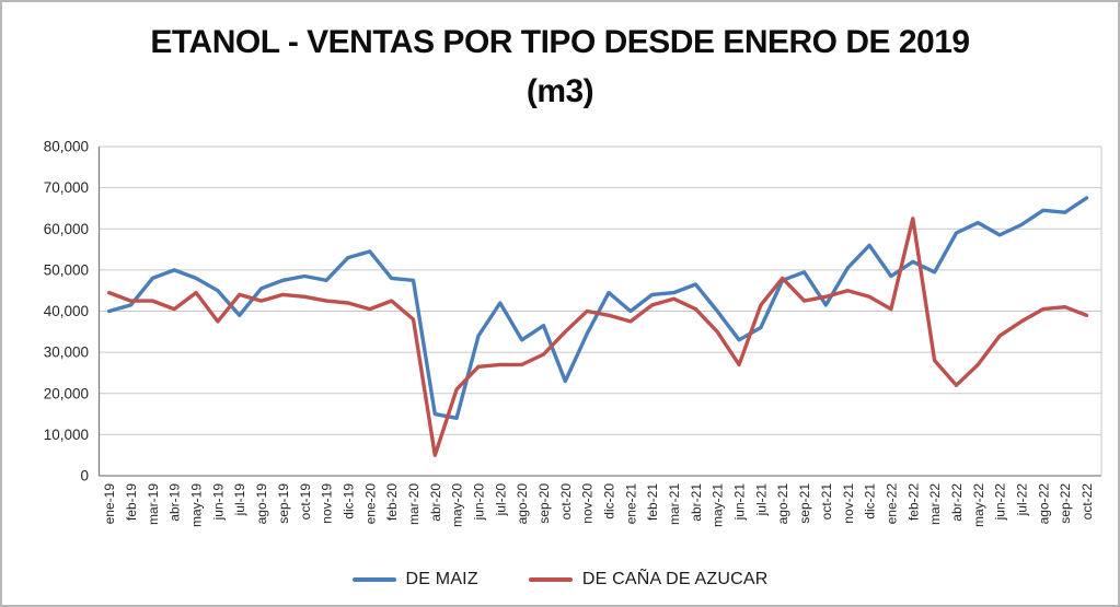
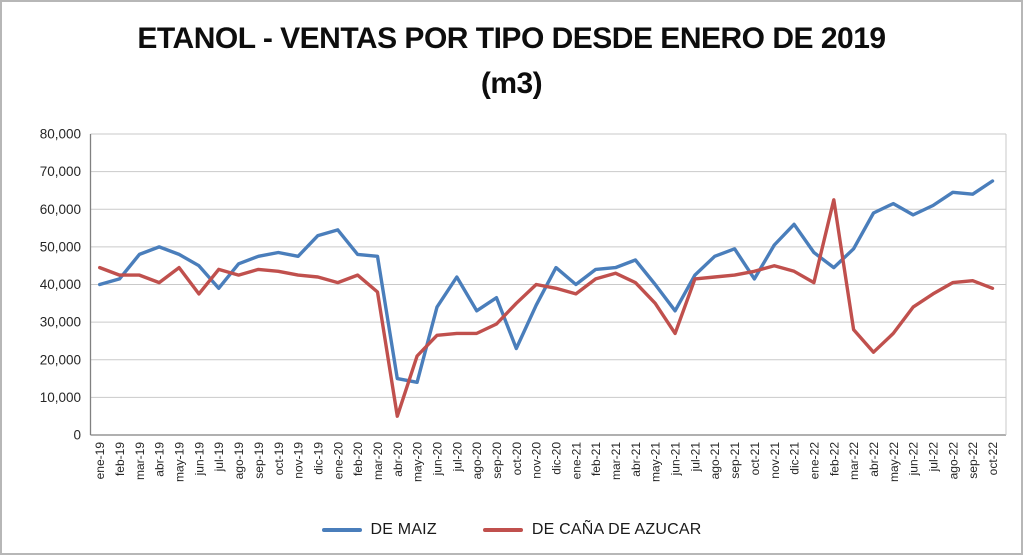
DE MAIZ/jul-21: 36000 -> 42000
DE CAÑA DE AZUCAR/ago-21: 48000 -> 42000
DE MAIZ/feb-22: 52000 -> 44000
